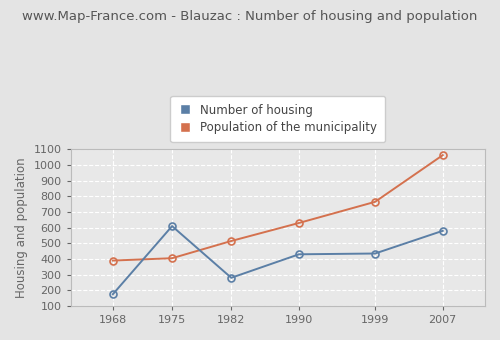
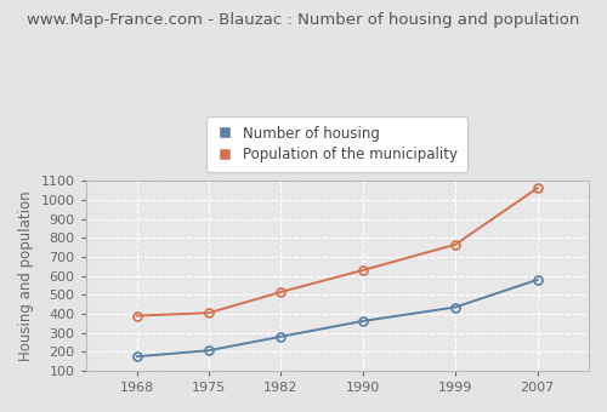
Number of housing/1975: 610 -> 210
Number of housing/1990: 430 -> 360
